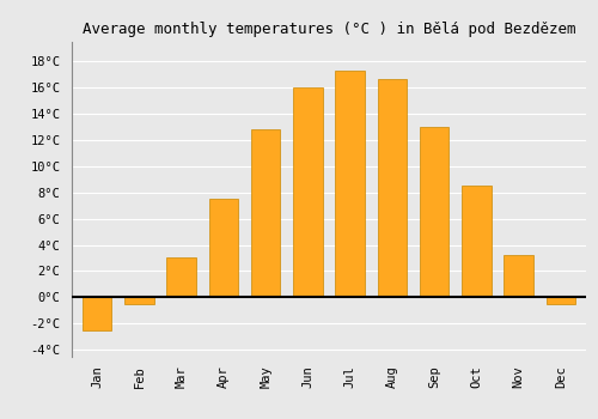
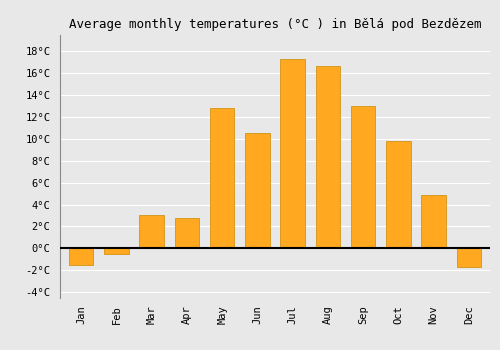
Jan: -2.5°C -> -1.5°C
Apr: 7.5°C -> 2.8°C
Jun: 16.0°C -> 10.5°C
Oct: 8.5°C -> 9.8°C
Nov: 3.2°C -> 4.9°C
Dec: -0.5°C -> -1.7°C
